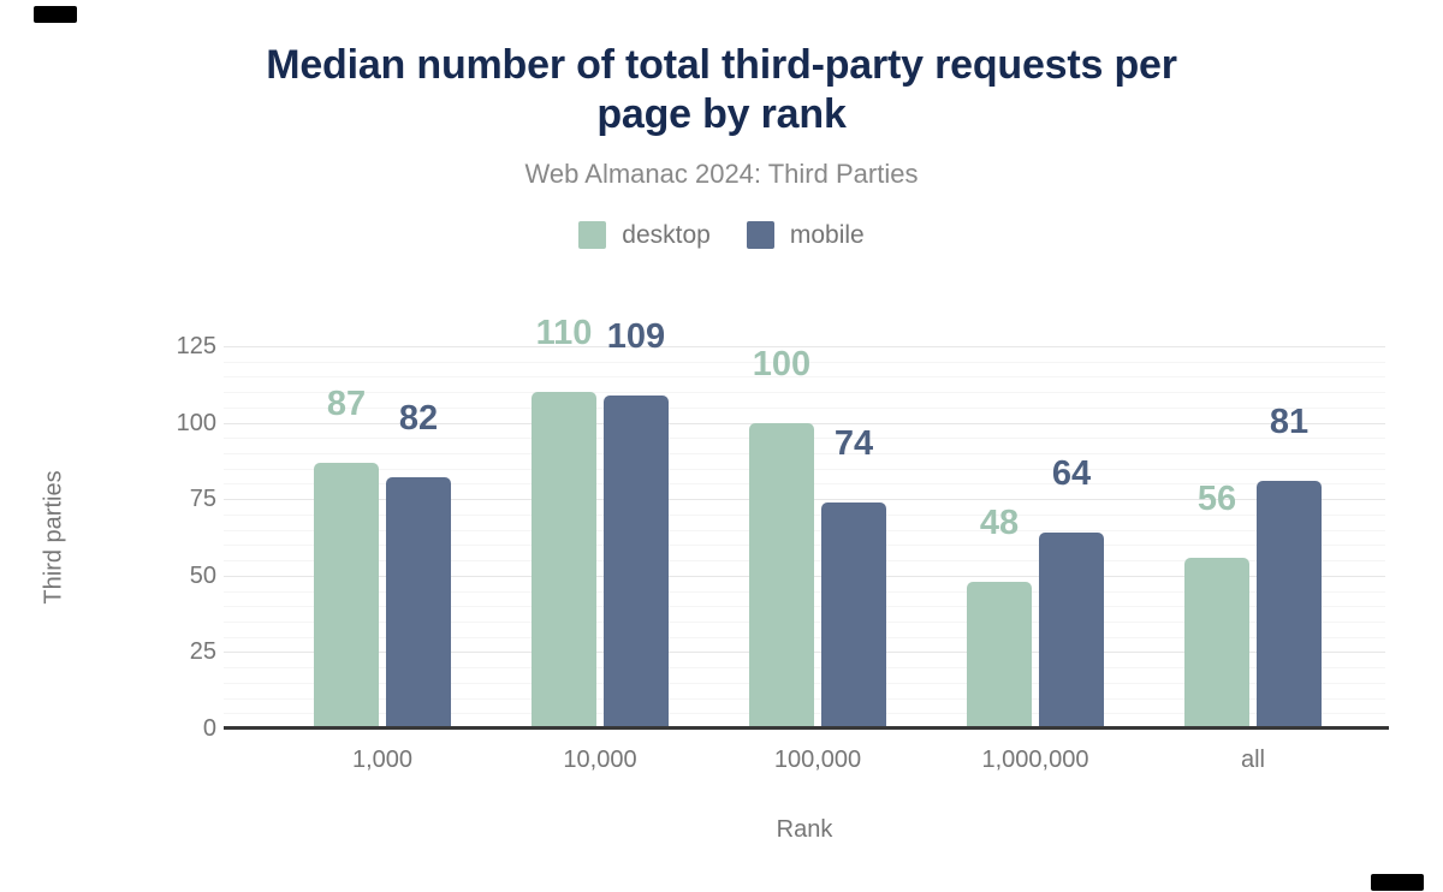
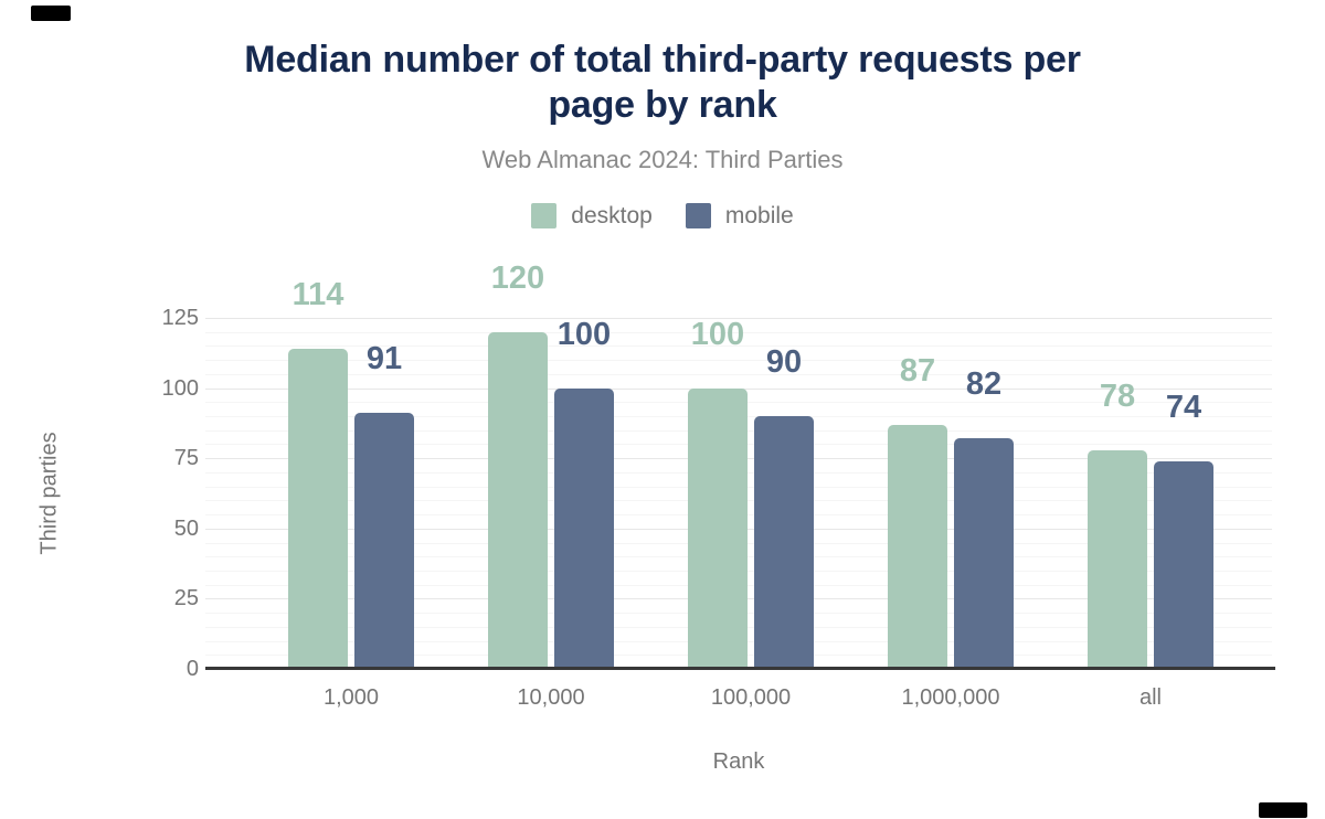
desktop/1,000: 87 -> 114
mobile/1,000: 82 -> 91
desktop/10,000: 110 -> 120
mobile/10,000: 109 -> 100
mobile/100,000: 74 -> 90
desktop/1,000,000: 48 -> 87
mobile/1,000,000: 64 -> 82
desktop/all: 56 -> 78
mobile/all: 81 -> 74
